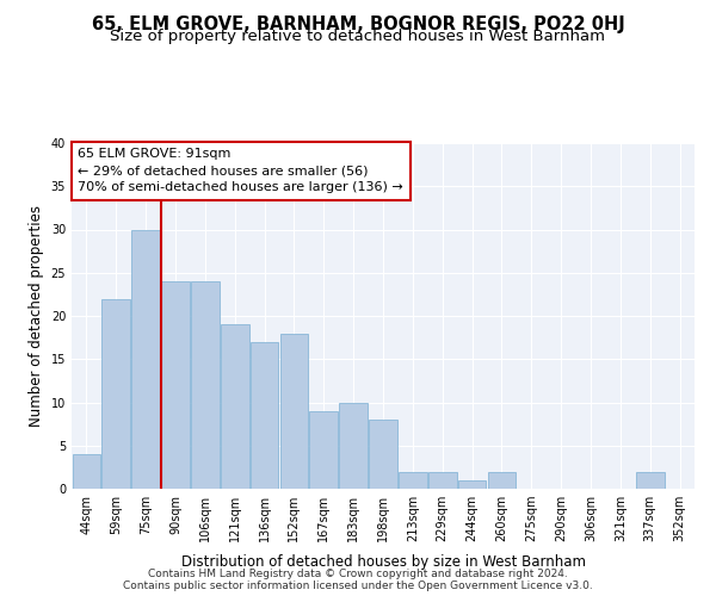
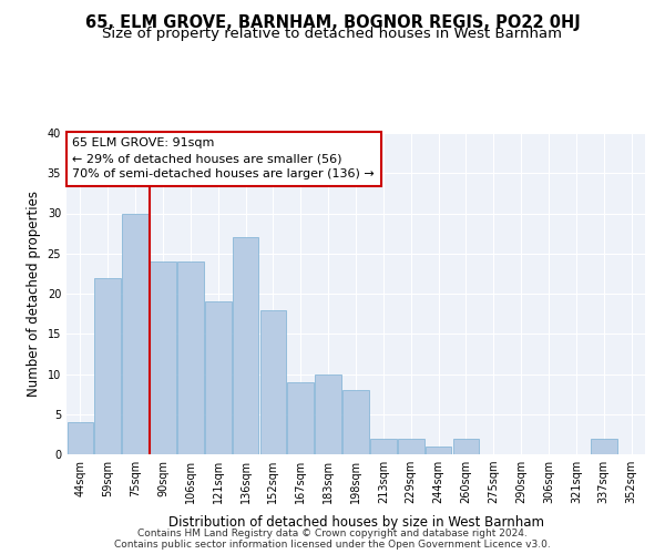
136sqm: 17 -> 27
